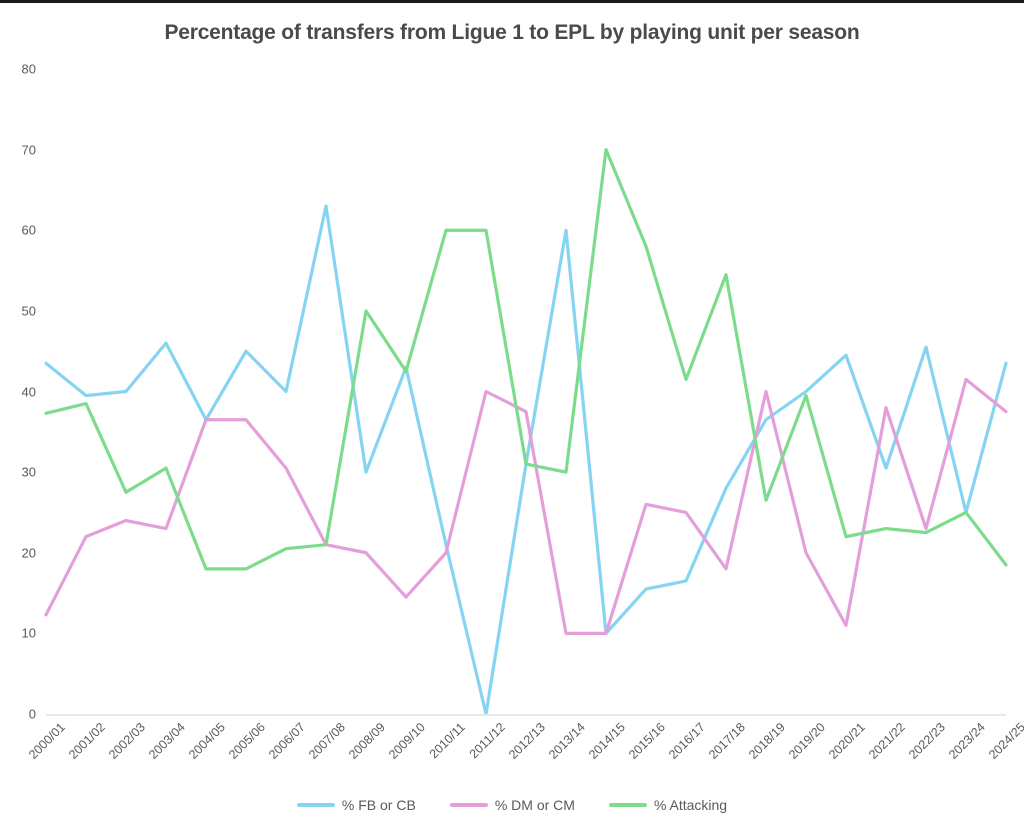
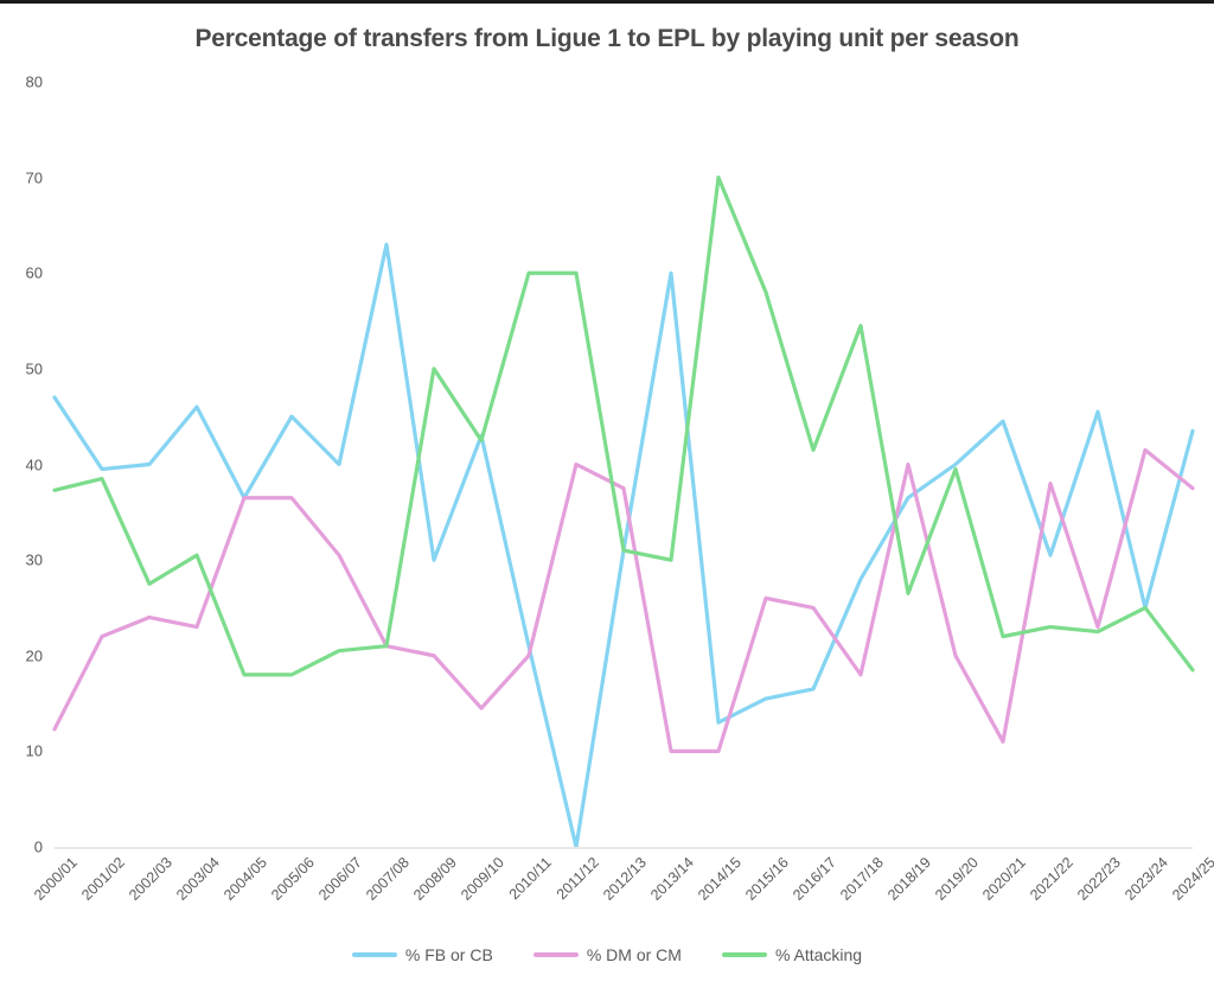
% FB or CB/2000/01: 44 -> 47
% FB or CB/2014/15: 10 -> 13
